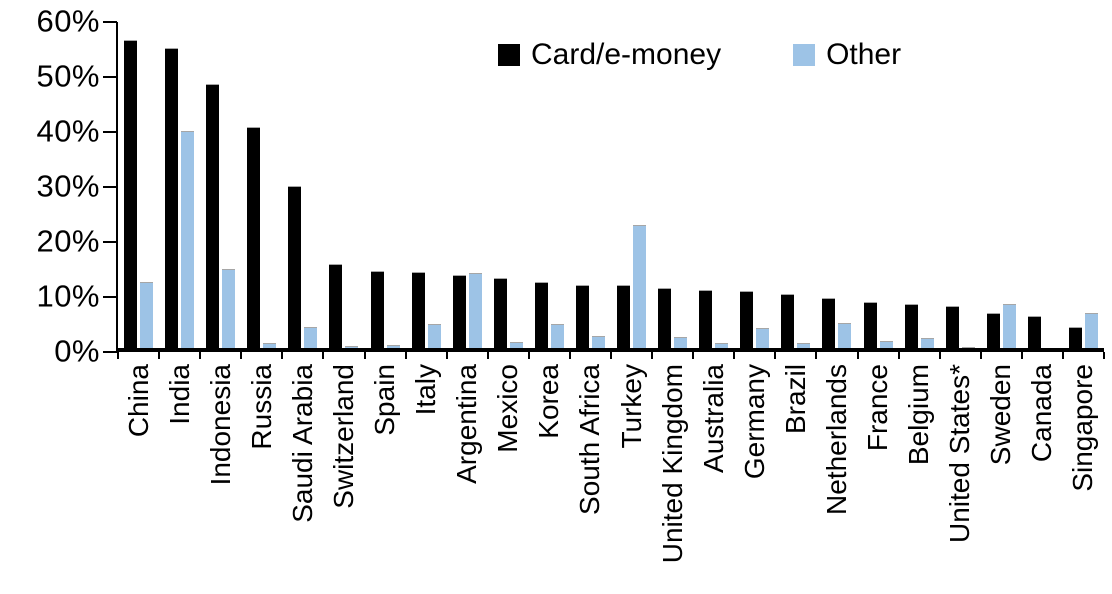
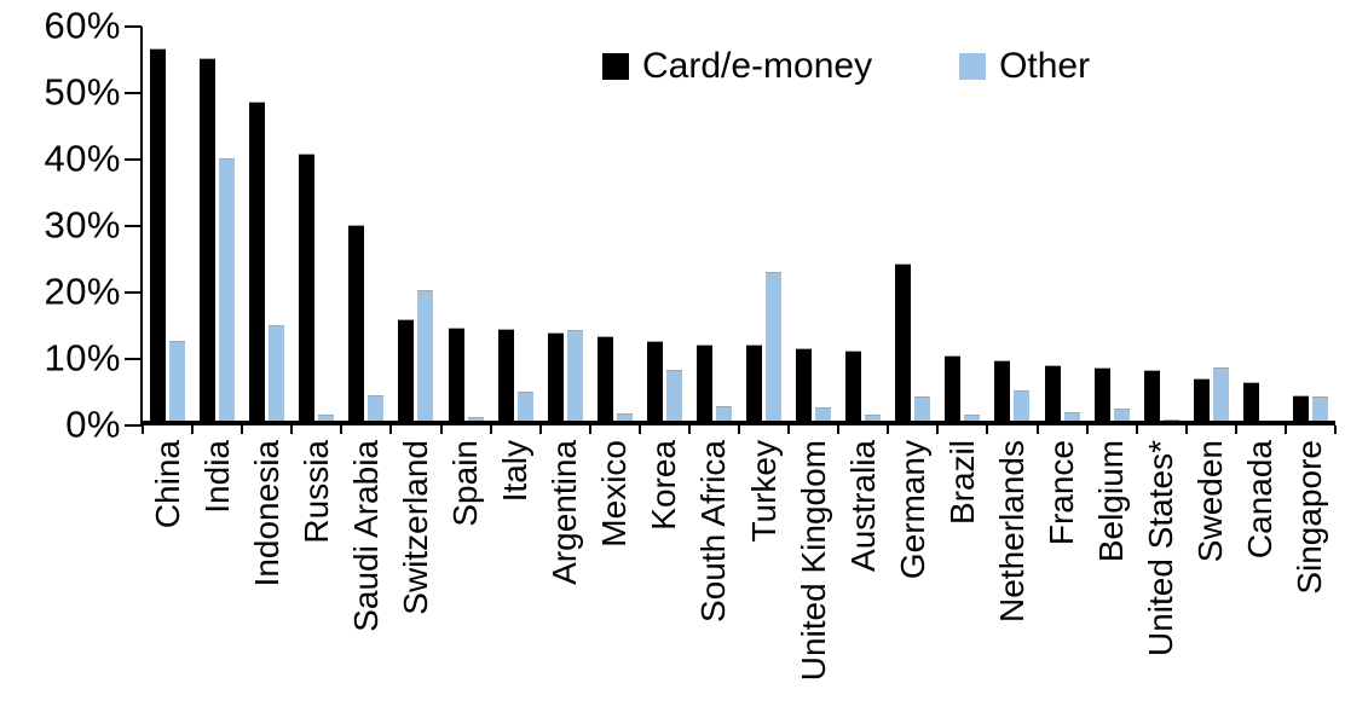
Other/Switzerland: 1% -> 20%
Other/Korea: 5% -> 8%
Card/e-money/Germany: 11% -> 24%
Other/Singapore: 7% -> 4%
